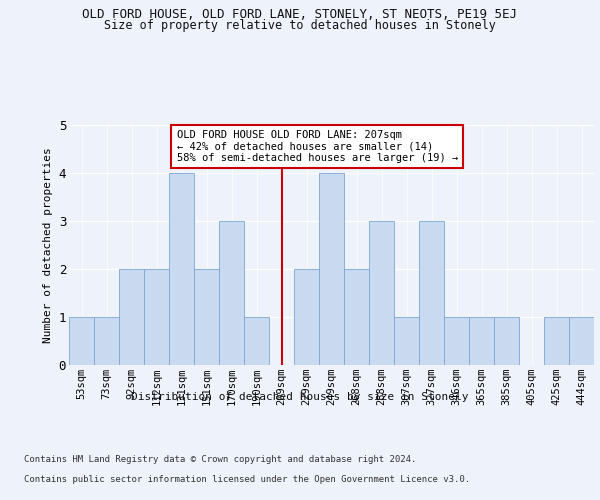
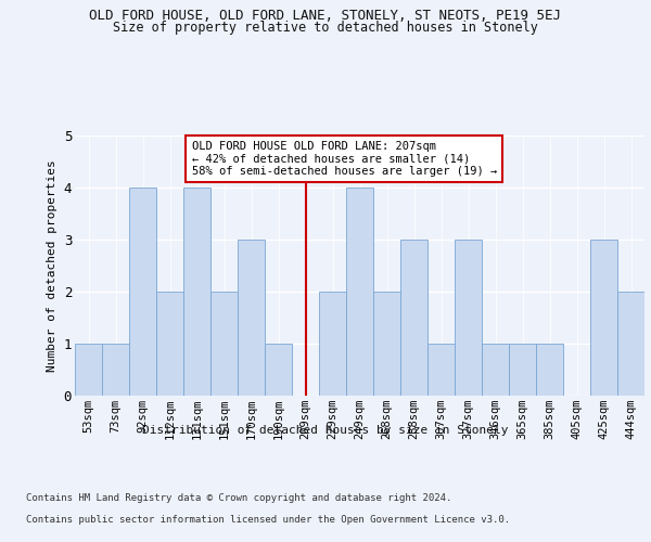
92sqm: 2 -> 4
425sqm: 1 -> 3
444sqm: 1 -> 2
